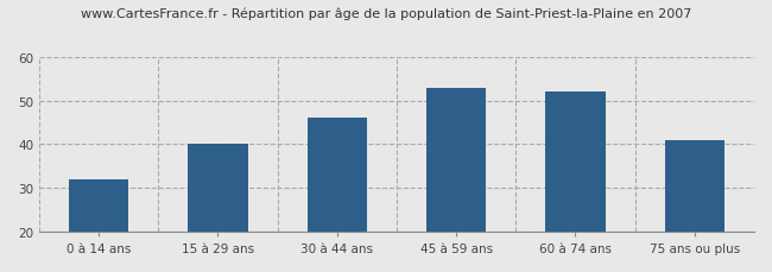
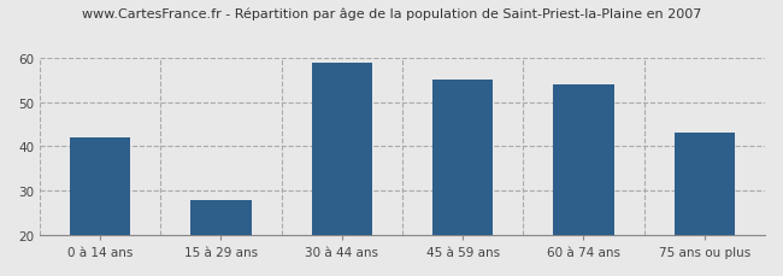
0 à 14 ans: 32 -> 42
15 à 29 ans: 40 -> 28
30 à 44 ans: 46 -> 59
45 à 59 ans: 53 -> 55
60 à 74 ans: 52 -> 54
75 ans ou plus: 41 -> 43
